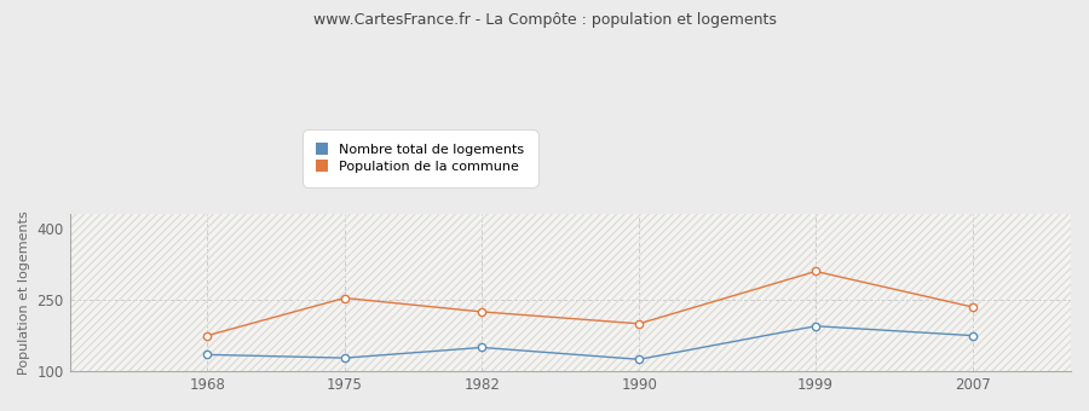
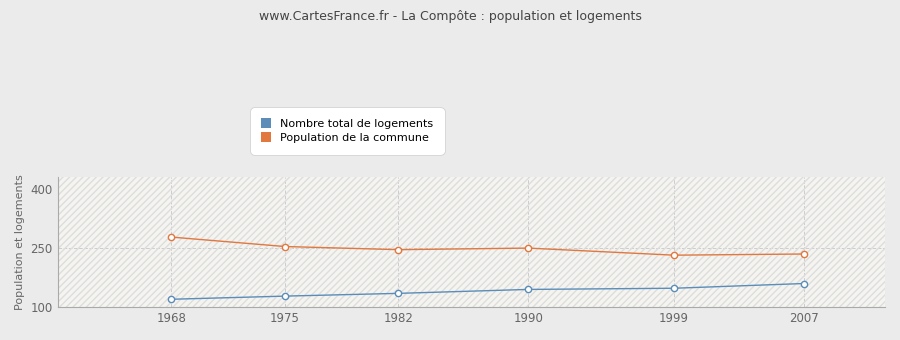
Nombre total de logements/1968: 135 -> 120
Population de la commune/1968: 175 -> 278
Nombre total de logements/1982: 150 -> 135
Population de la commune/1982: 225 -> 246
Nombre total de logements/1990: 125 -> 145
Population de la commune/1990: 200 -> 250
Nombre total de logements/1999: 195 -> 148
Population de la commune/1999: 310 -> 232
Nombre total de logements/2007: 175 -> 160
